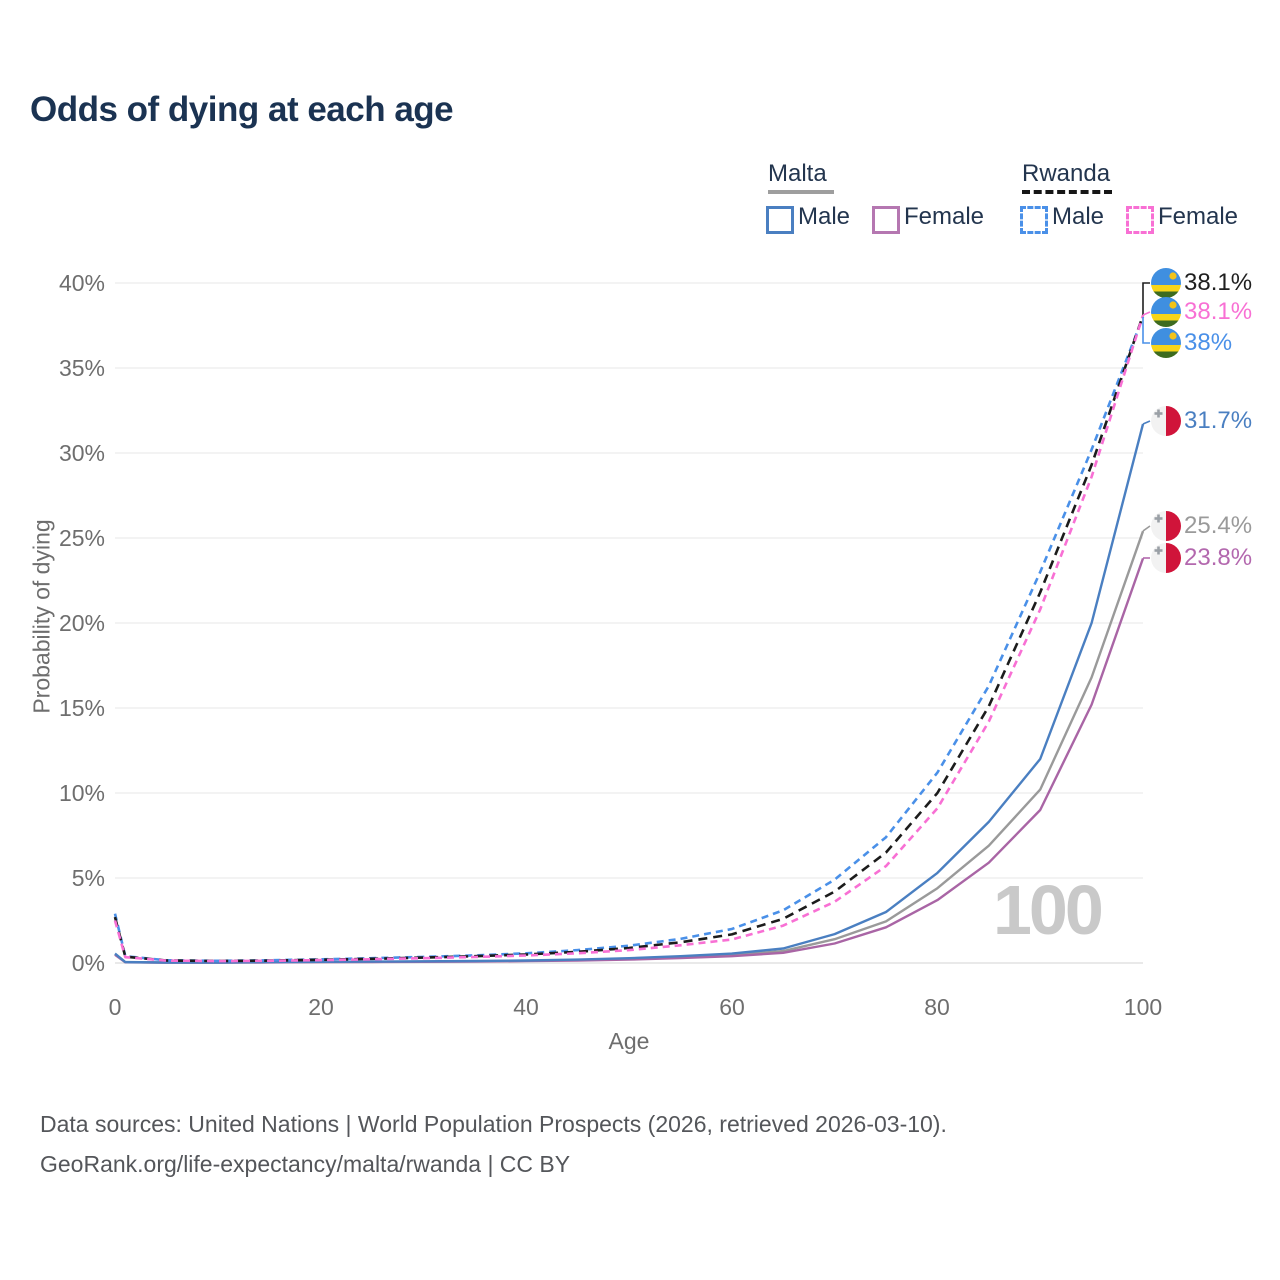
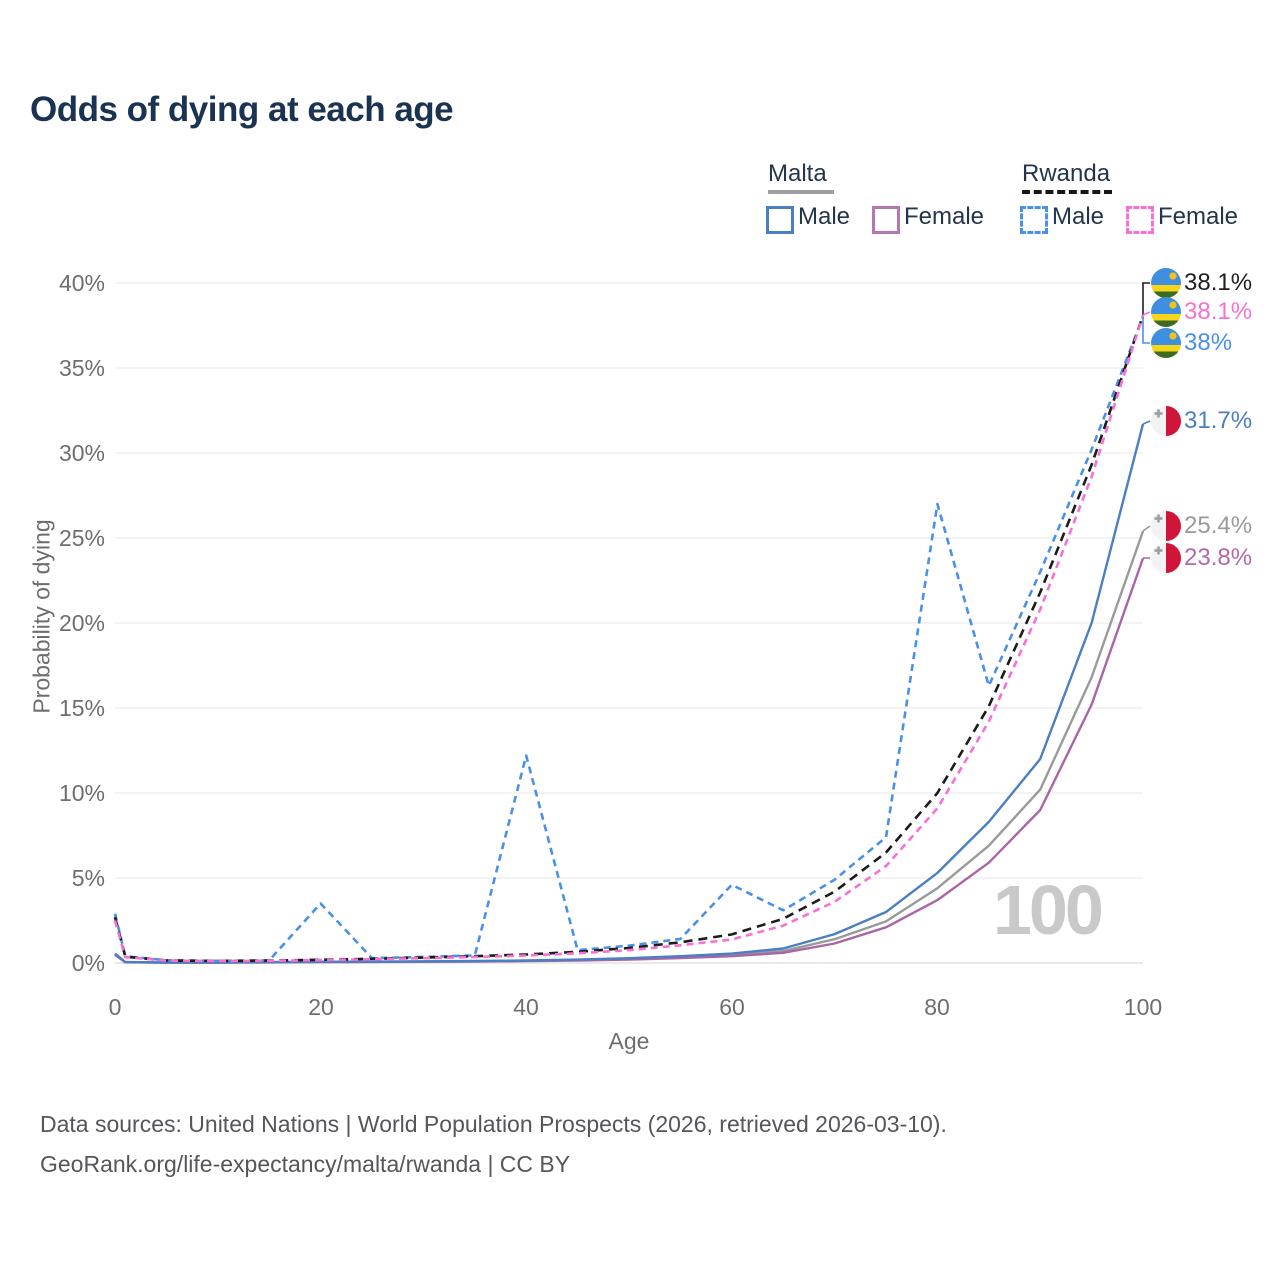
Rwanda Male/20: 0.2% -> 3.5%
Rwanda Male/40: 0.6% -> 12.2%
Rwanda Male/60: 2.0% -> 4.6%
Rwanda Male/80: 11.2% -> 27.0%
